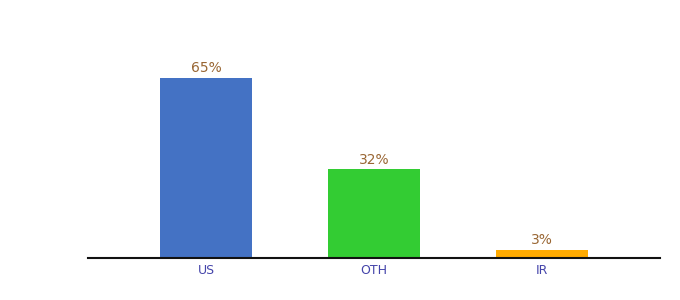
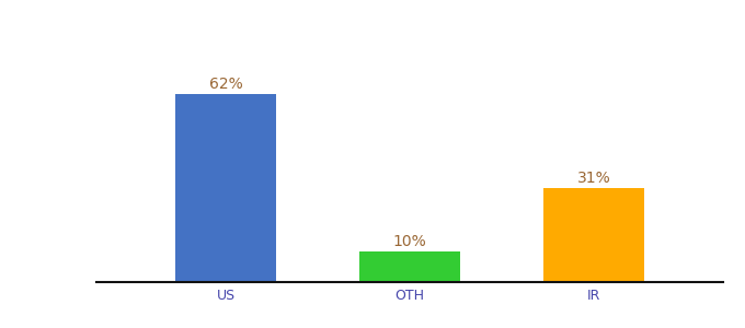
US: 65% -> 62%
OTH: 32% -> 10%
IR: 3% -> 31%
